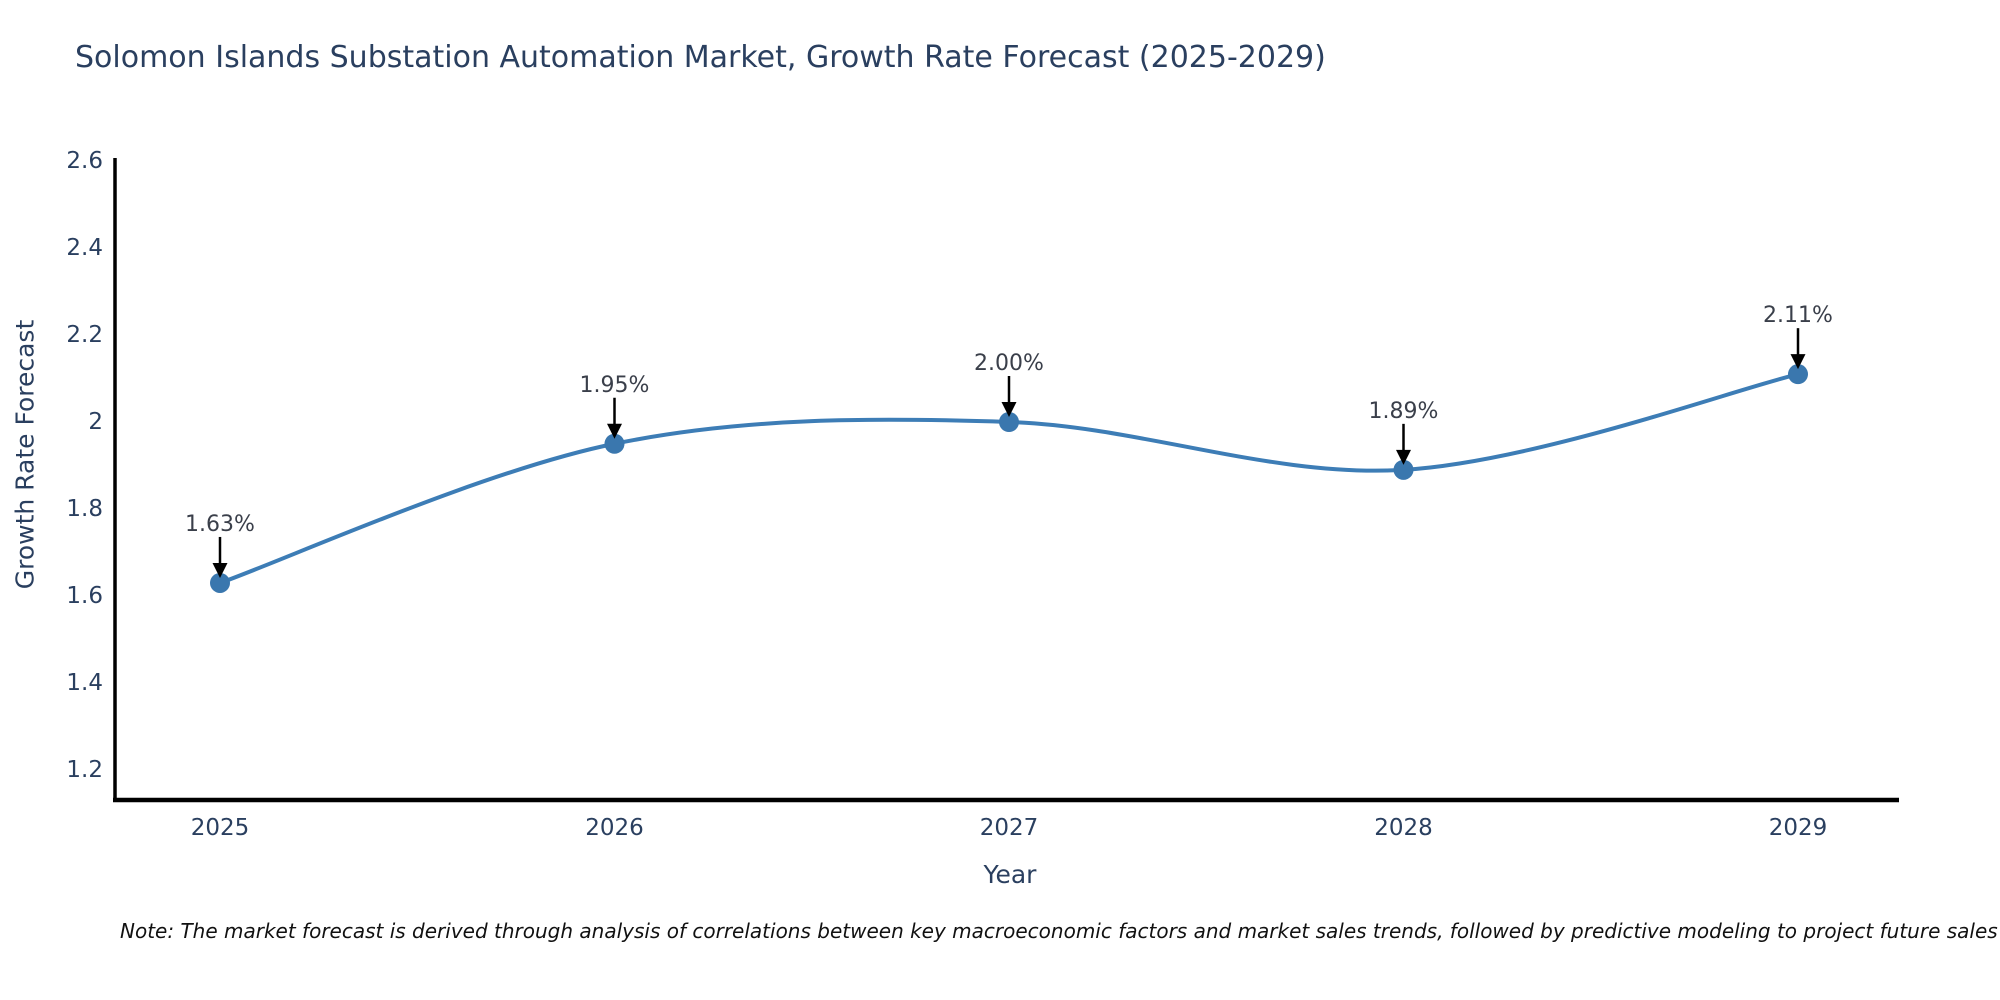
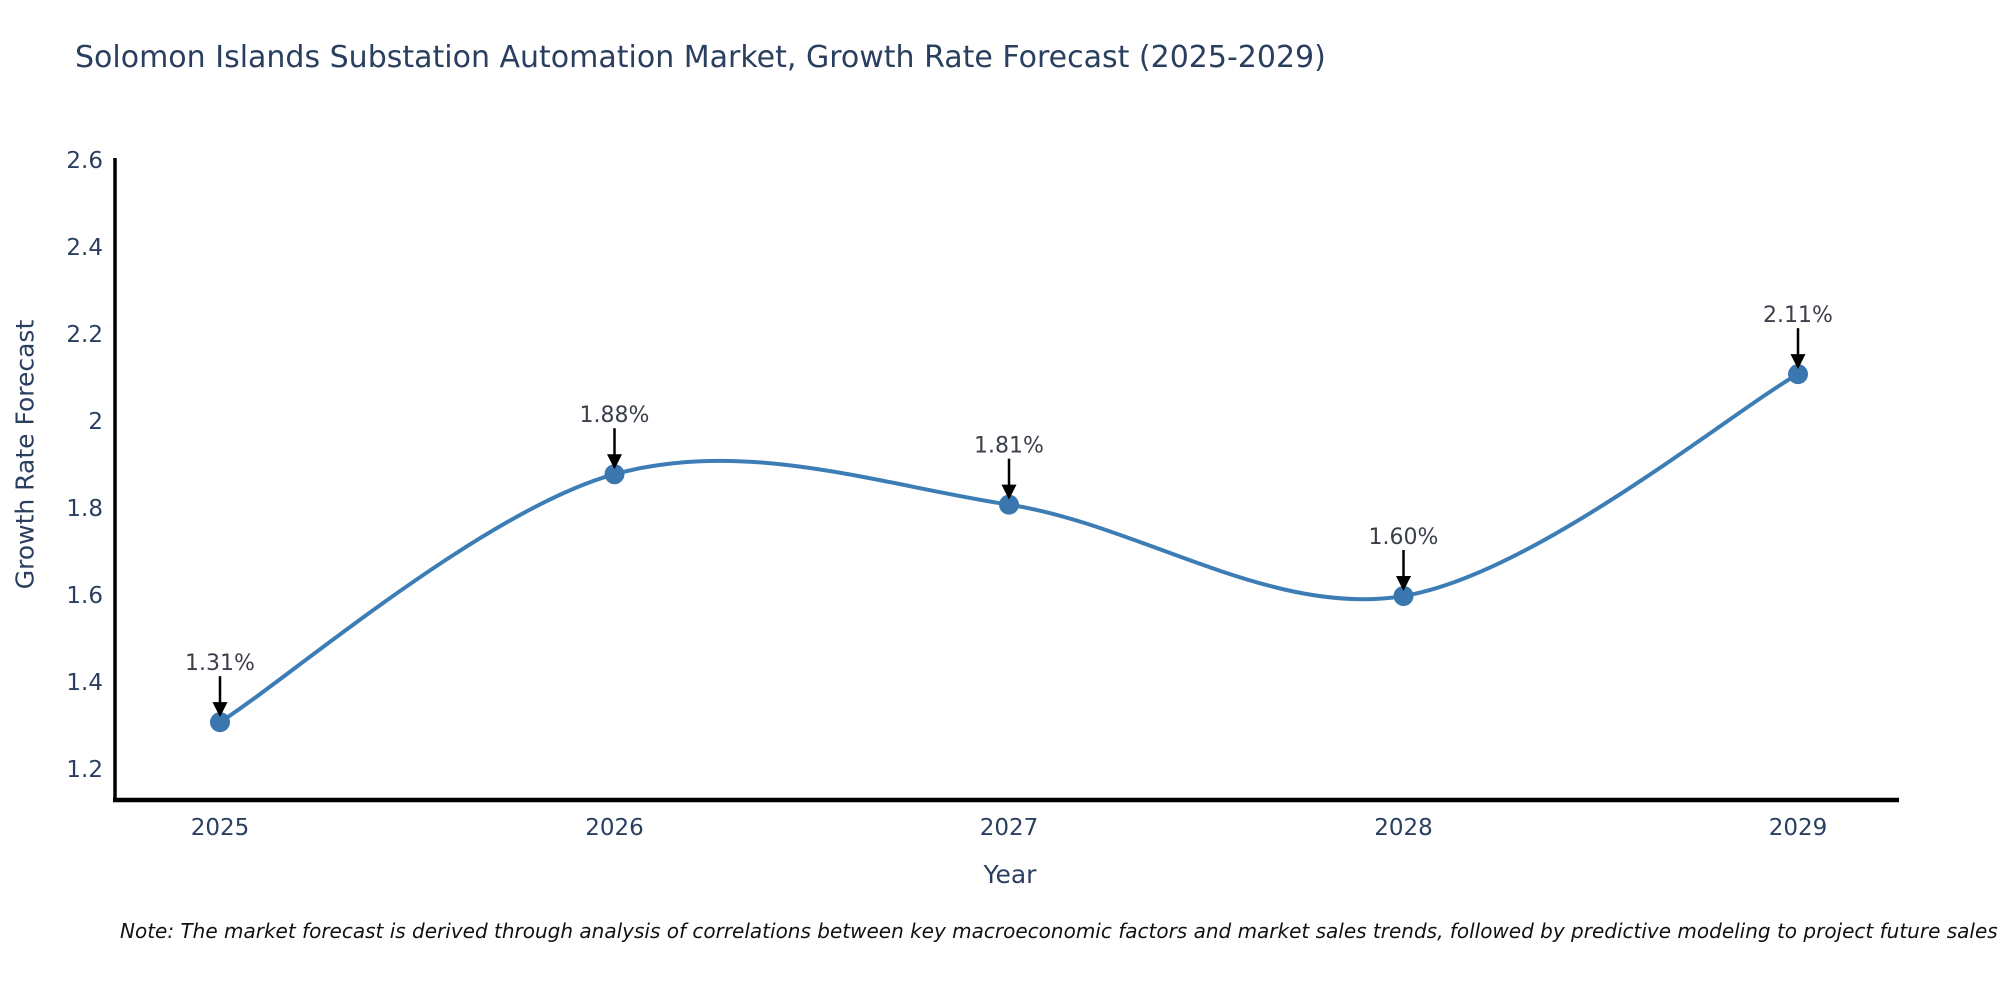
2025: 1.63% -> 1.31%
2026: 1.95% -> 1.88%
2027: 2.00% -> 1.81%
2028: 1.89% -> 1.60%
